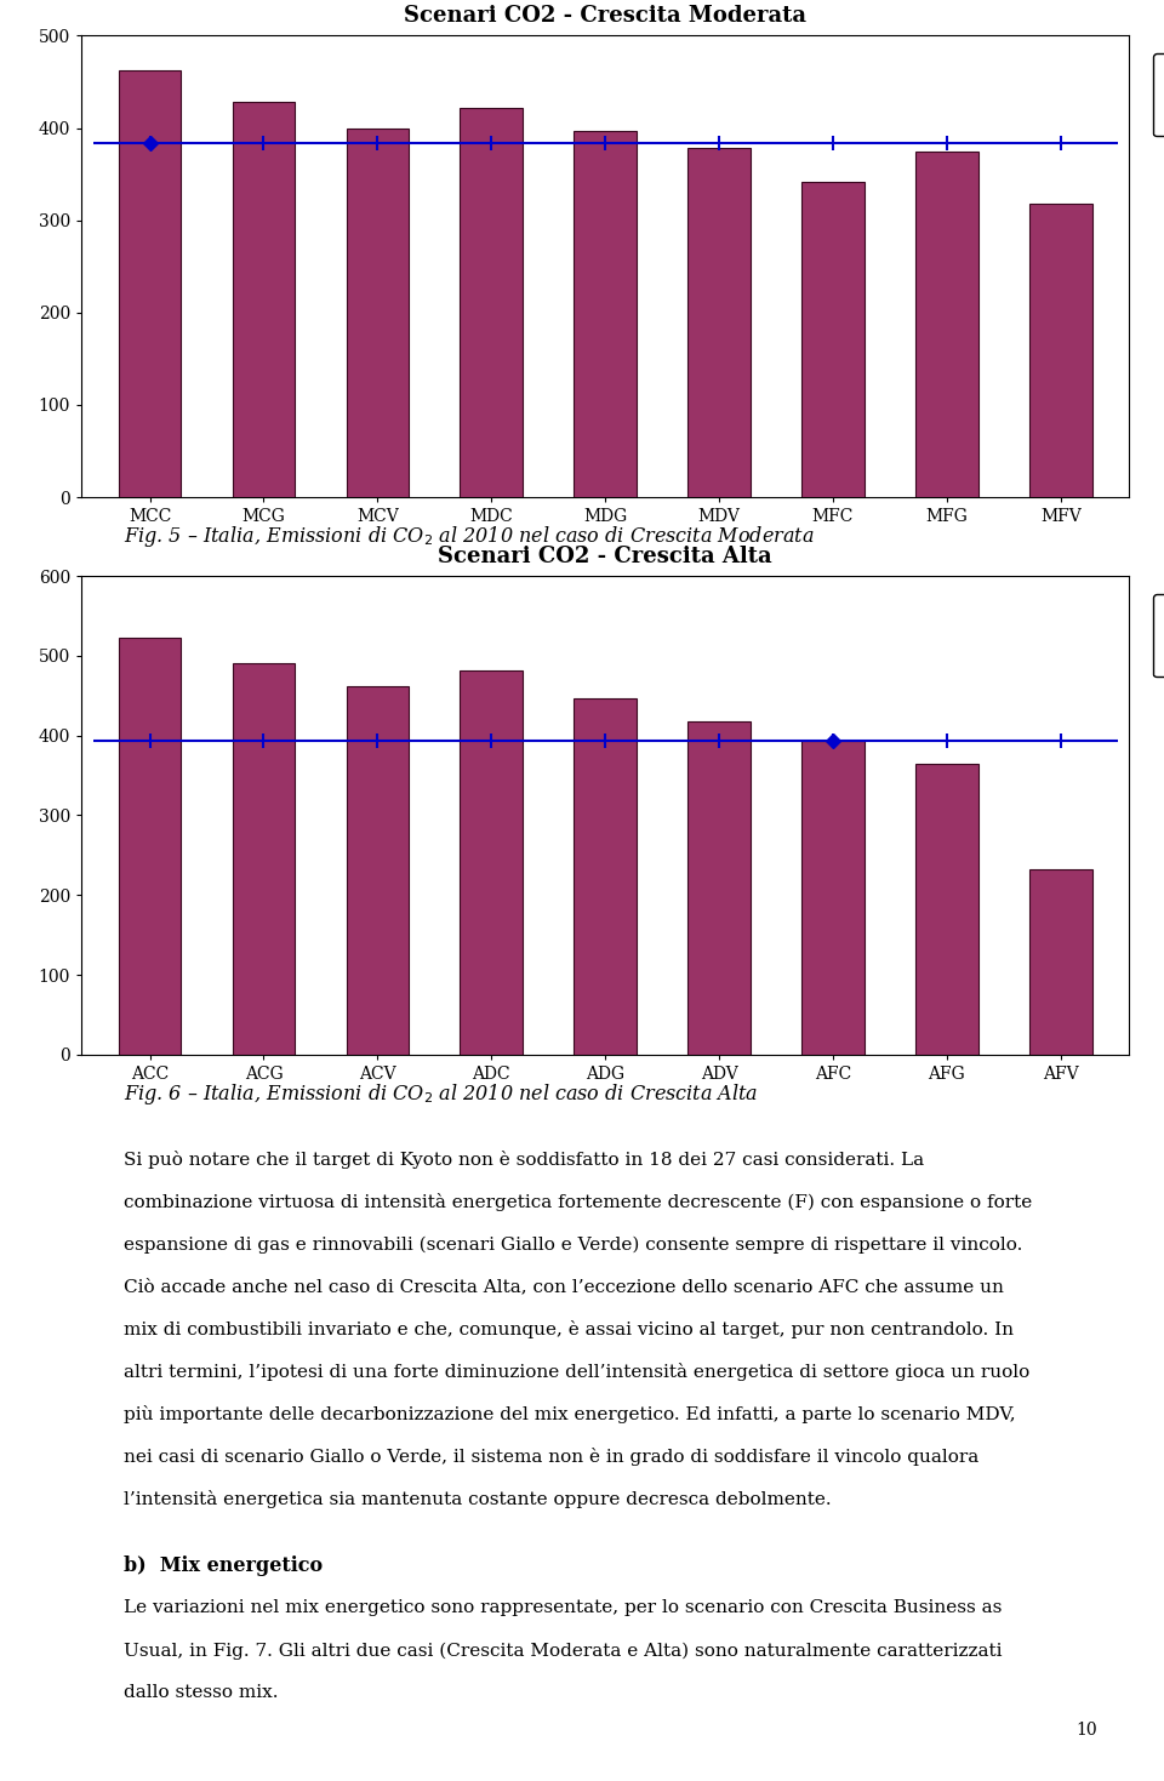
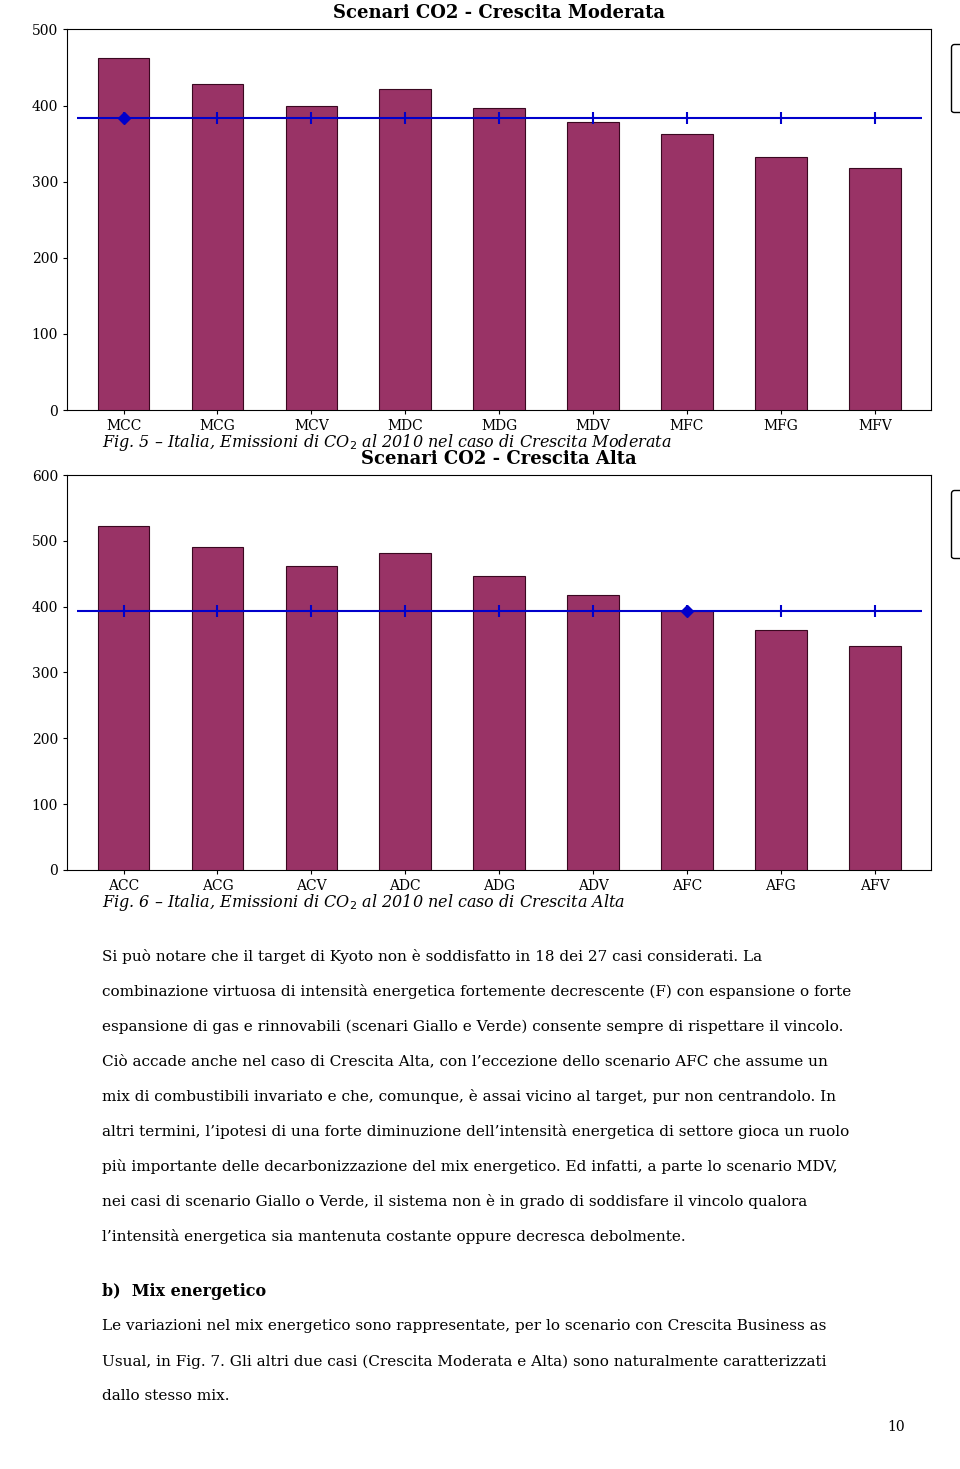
Scenari CO2 - Crescita Moderata/MFC: 342 -> 362
Scenari CO2 - Crescita Moderata/MFG: 374 -> 333
AFV: 232 -> 340
